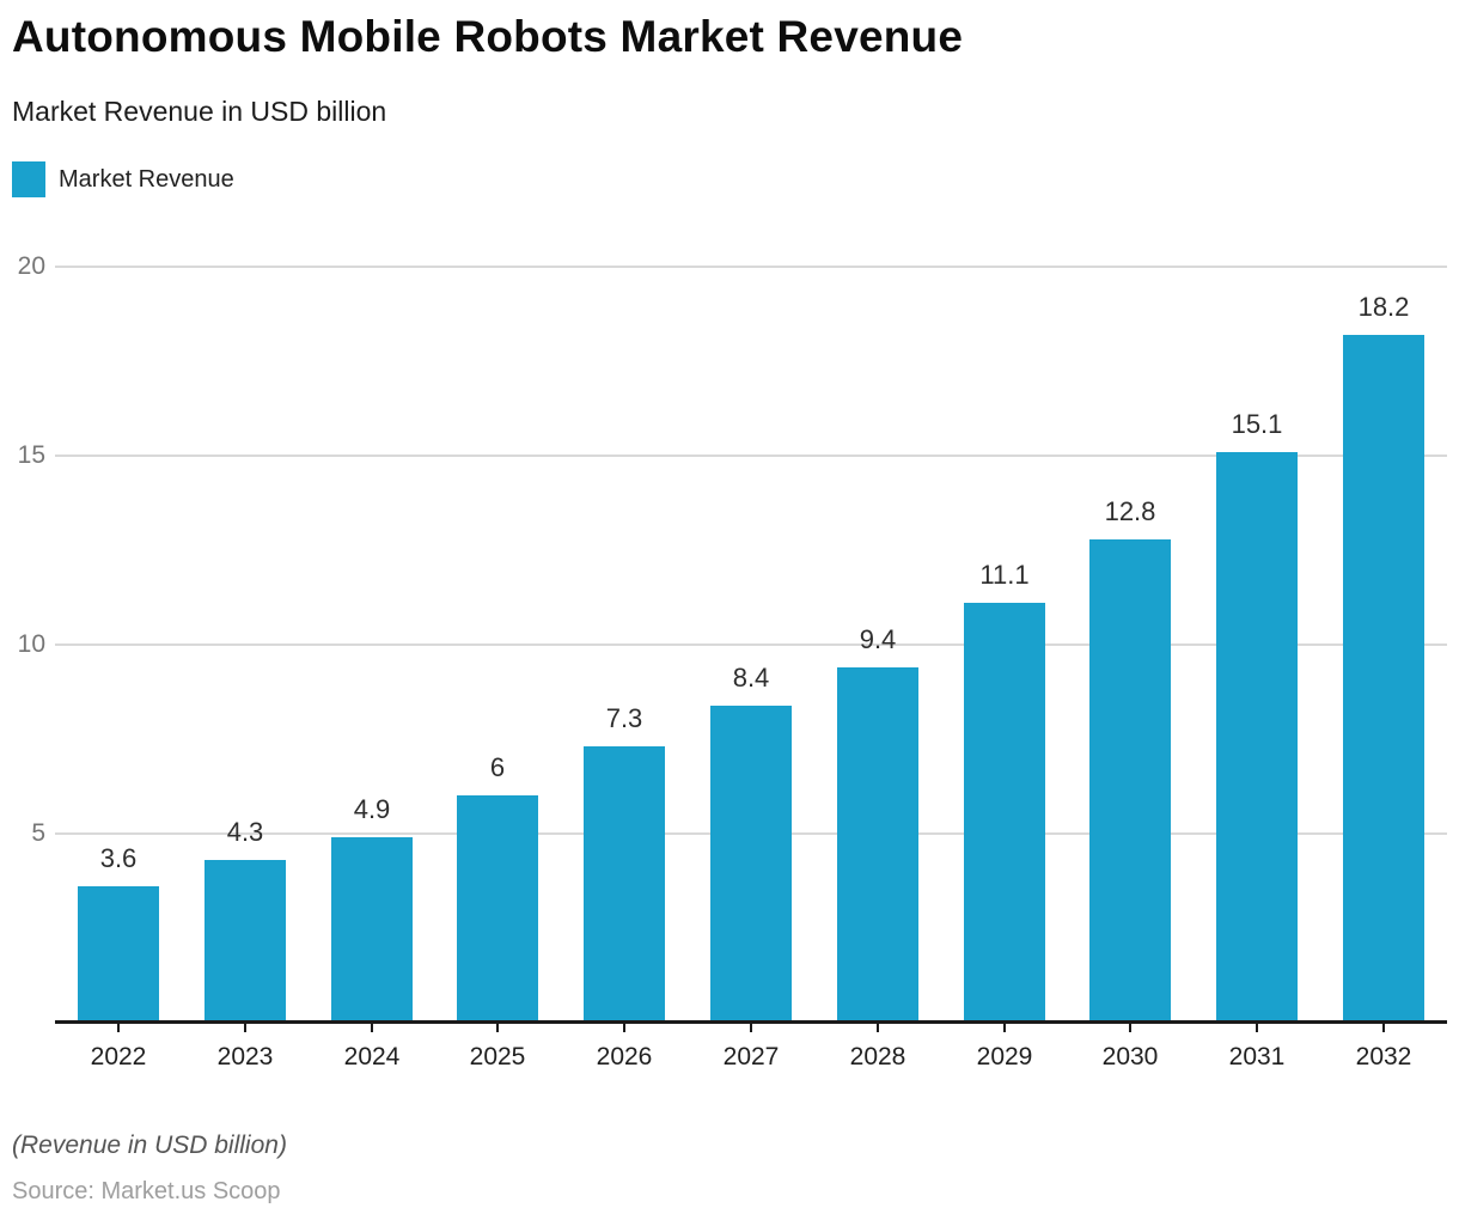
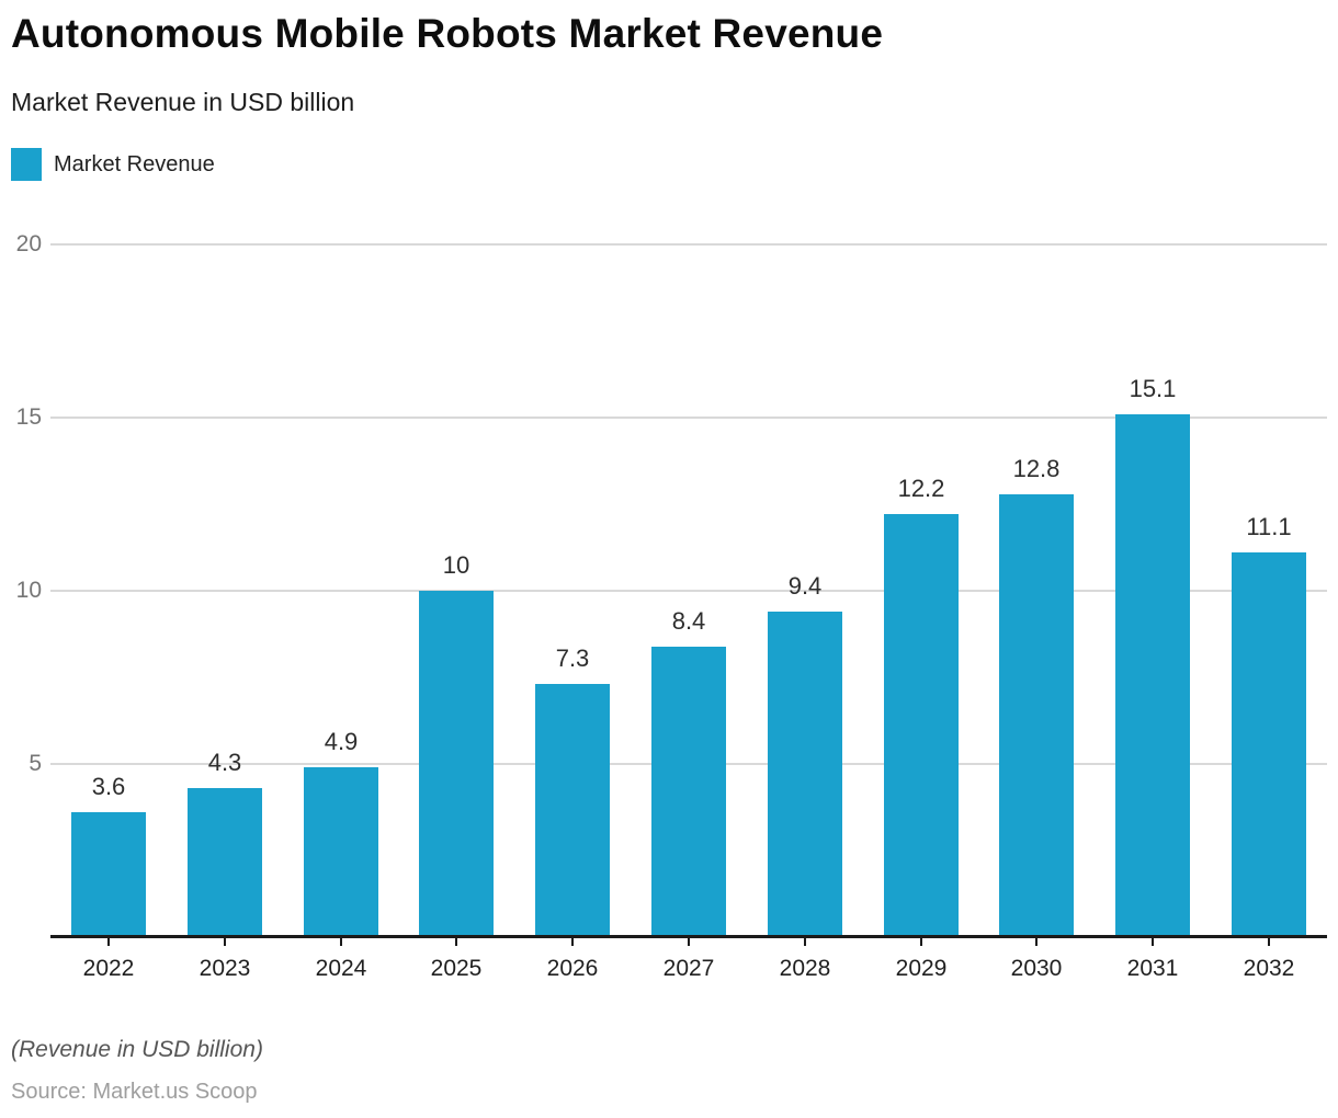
2025: 6 -> 10
2029: 11.1 -> 12.2
2032: 18.2 -> 11.1
